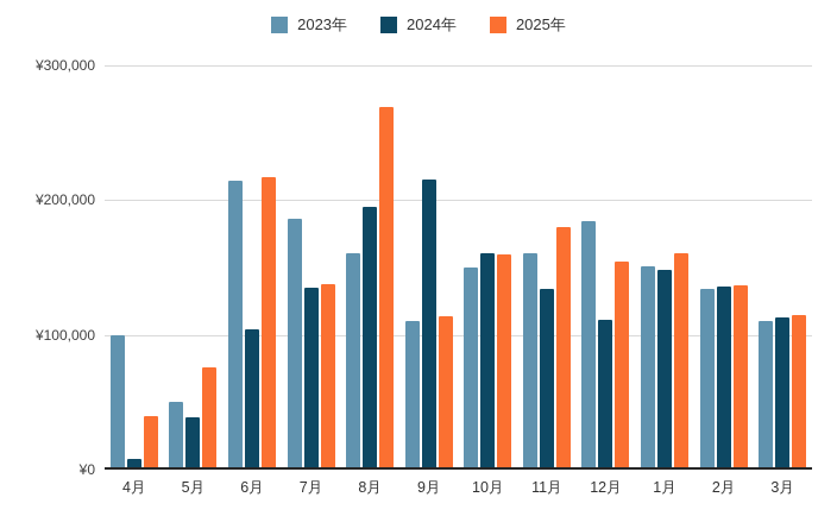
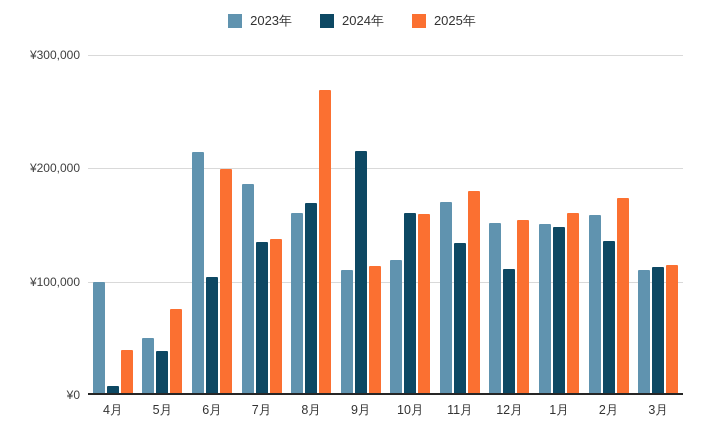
2025年/6月: ¥217000 -> ¥199000
2024年/8月: ¥195000 -> ¥169000
2023年/10月: ¥150000 -> ¥119000
2023年/11月: ¥161000 -> ¥170000
2023年/12月: ¥184000 -> ¥152000
2023年/2月: ¥134000 -> ¥159000
2025年/2月: ¥137000 -> ¥174000
